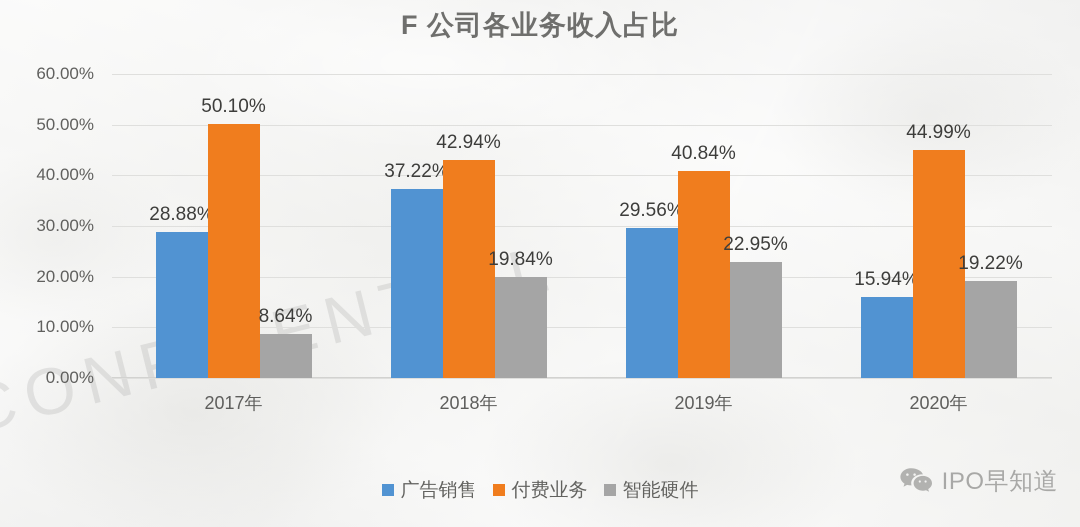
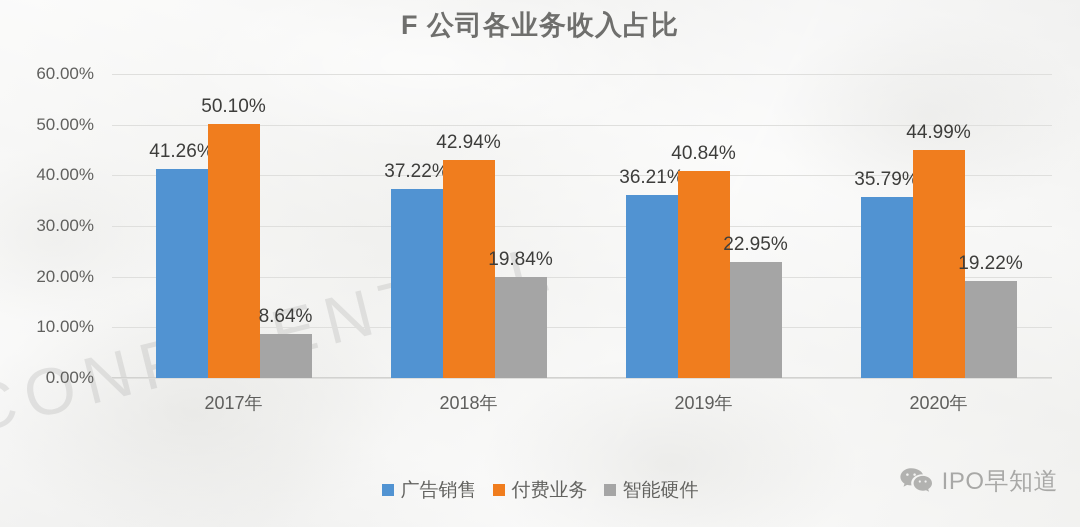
广告销售/2017年: 28.88% -> 41.26%
广告销售/2019年: 29.56% -> 36.21%
广告销售/2020年: 15.94% -> 35.79%
